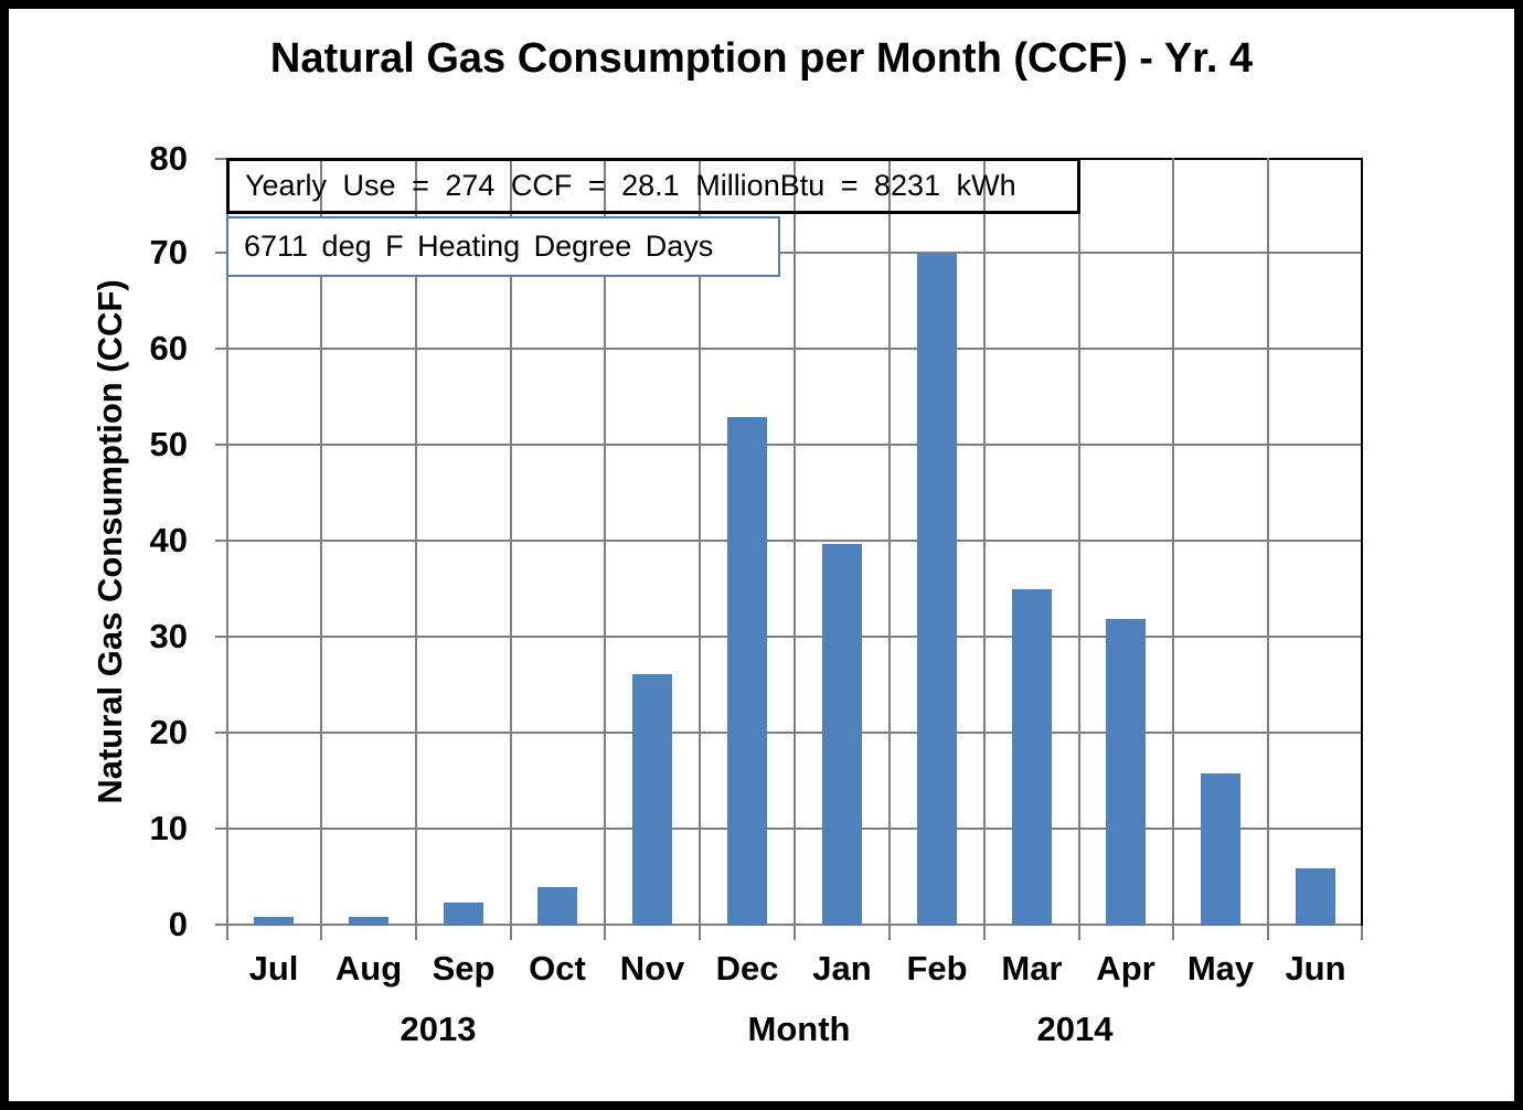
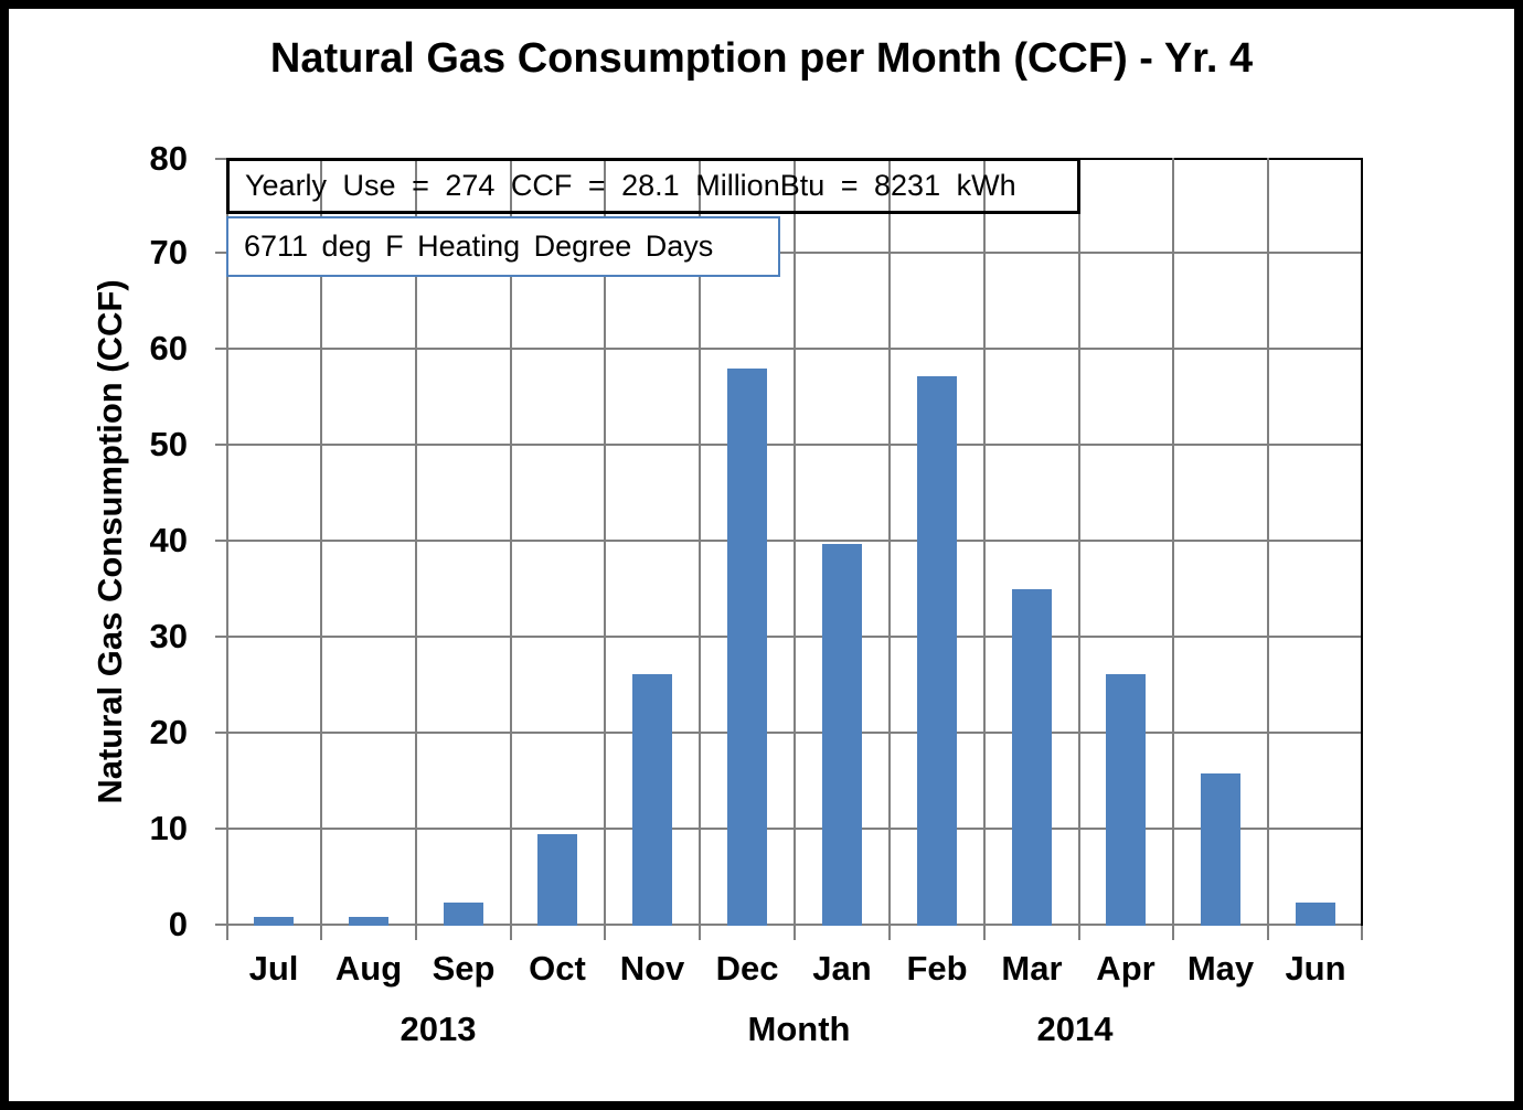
Oct: 4 -> 10
Dec: 53 -> 58
Feb: 70 -> 57
Apr: 32 -> 26
Jun: 6 -> 2
